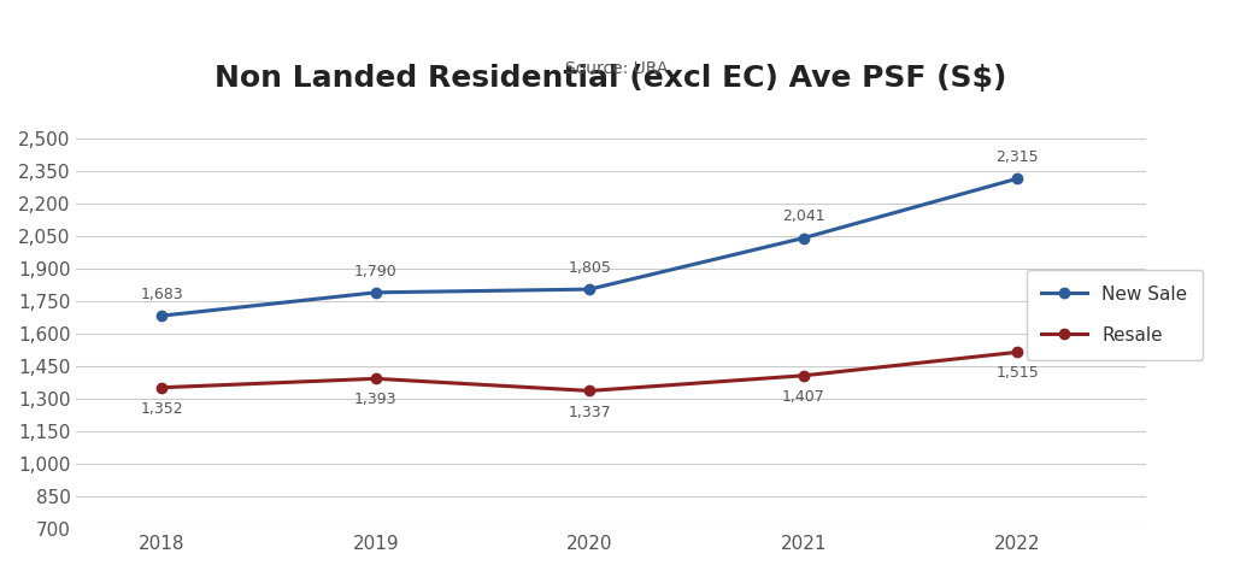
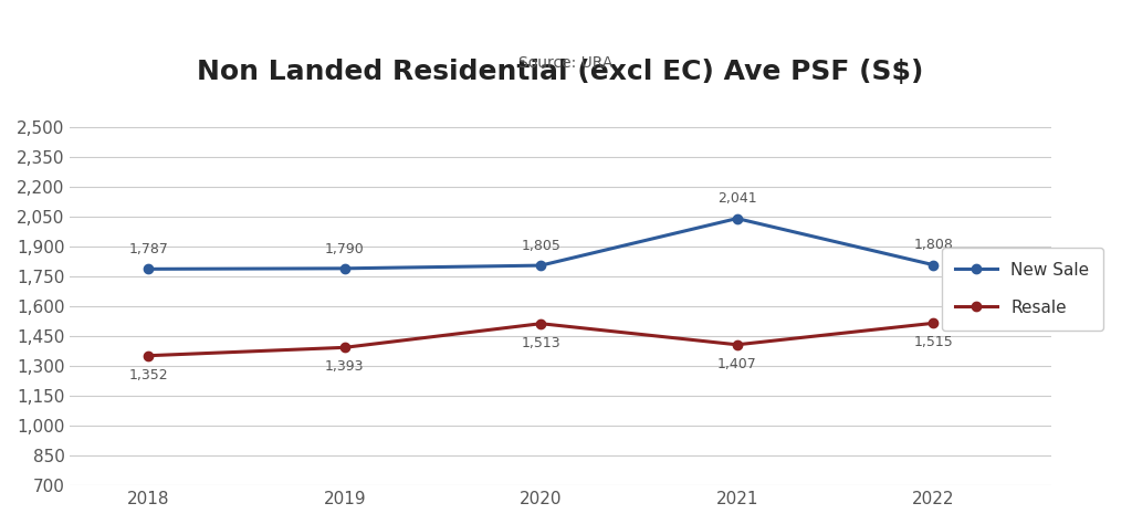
New Sale/2018: 1,683 -> 1,787
Resale/2020: 1,337 -> 1,513
New Sale/2022: 2,315 -> 1,808
